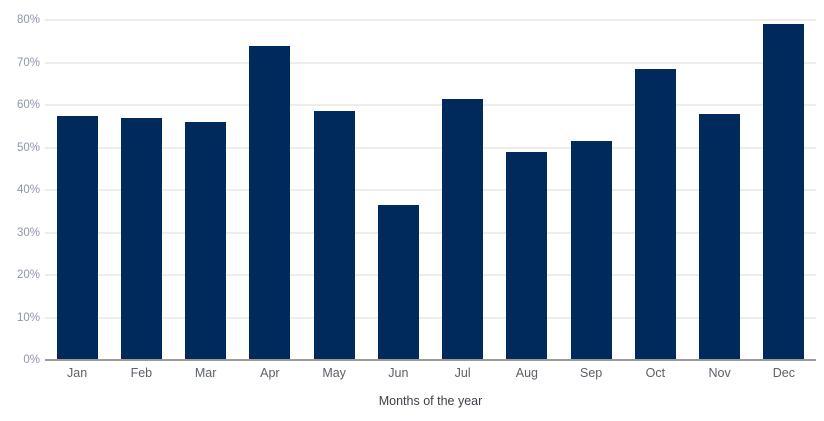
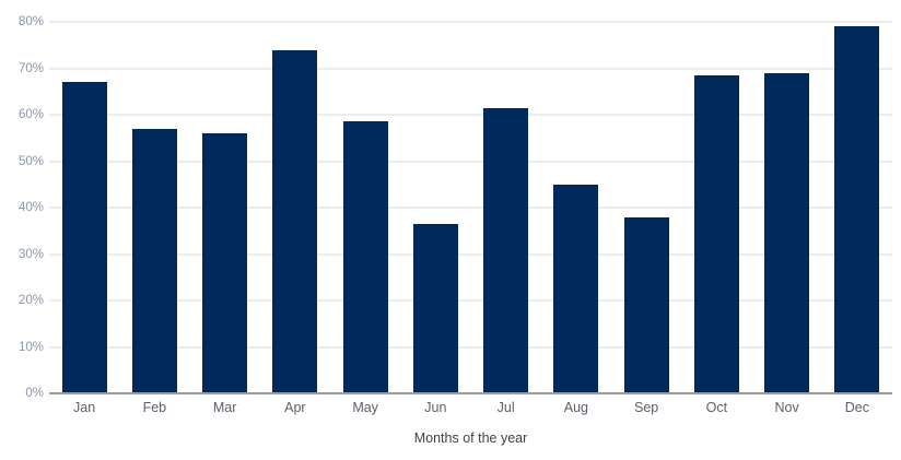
Jan: 58% -> 67%
Aug: 49% -> 45%
Sep: 52% -> 38%
Nov: 58% -> 69%
